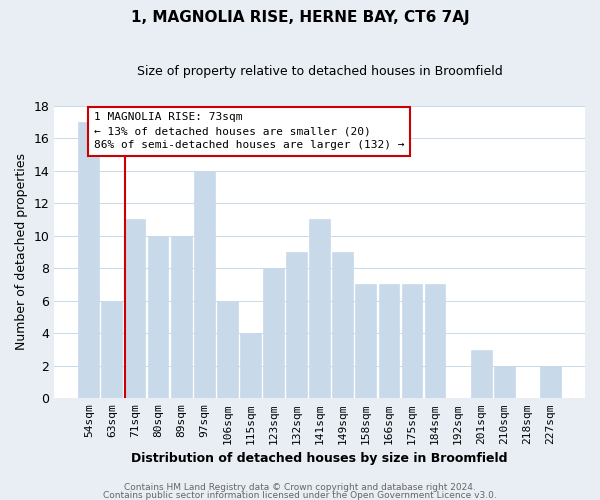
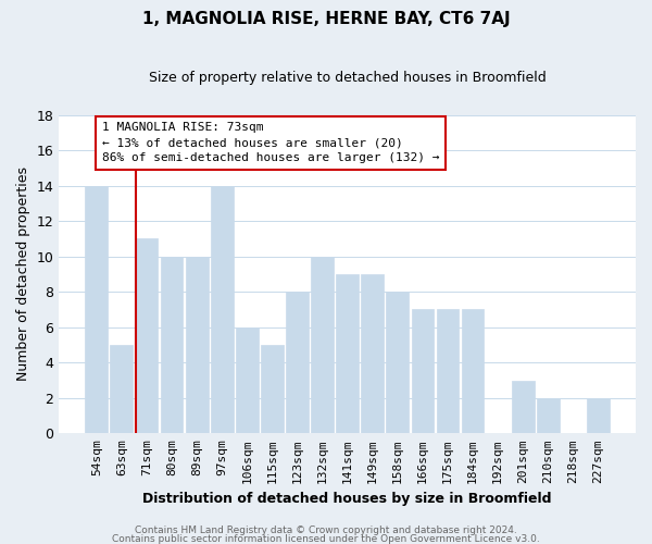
54sqm: 17 -> 14
63sqm: 6 -> 5
115sqm: 4 -> 5
132sqm: 9 -> 10
141sqm: 11 -> 9
158sqm: 7 -> 8
